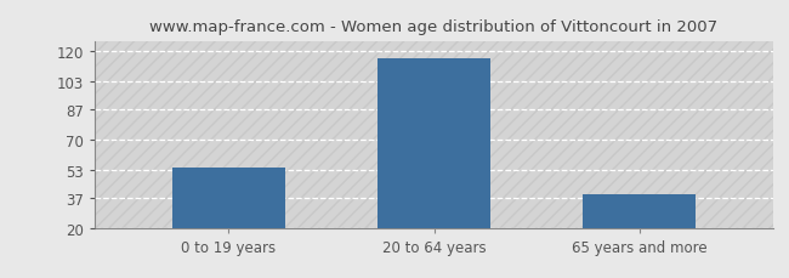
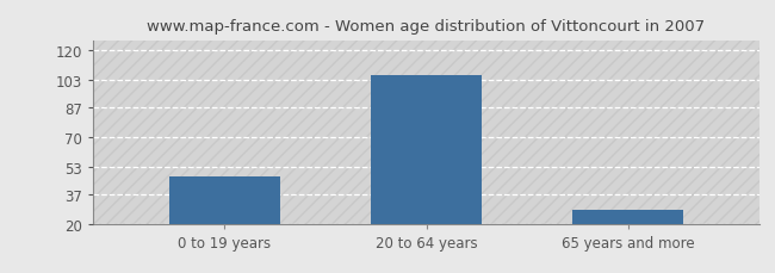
0 to 19 years: 54 -> 47
20 to 64 years: 116 -> 106
65 years and more: 39 -> 28
